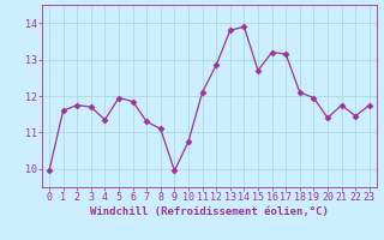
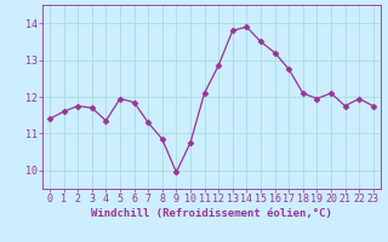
0: 9.95 -> 11.40
8: 11.10 -> 10.85
15: 12.70 -> 13.50
17: 13.15 -> 12.75
20: 11.40 -> 12.10
22: 11.45 -> 11.95
